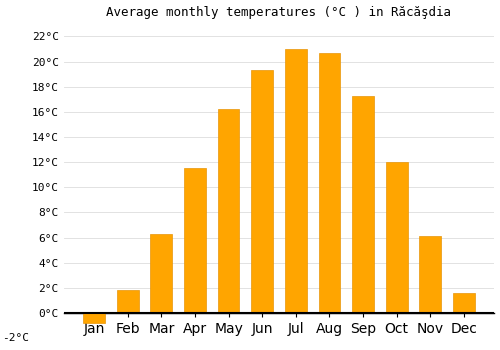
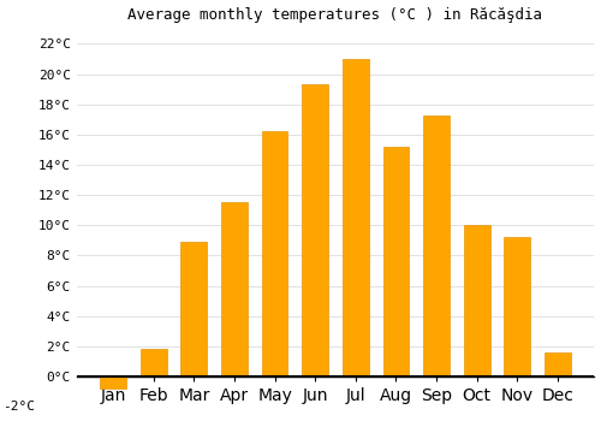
Mar: 6.3°C -> 8.9°C
Aug: 20.7°C -> 15.2°C
Oct: 12.0°C -> 10.0°C
Nov: 6.1°C -> 9.2°C
